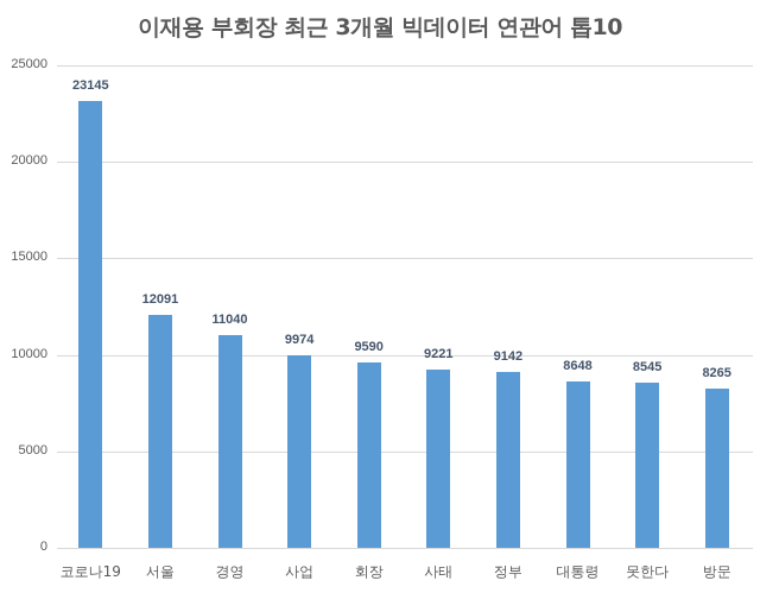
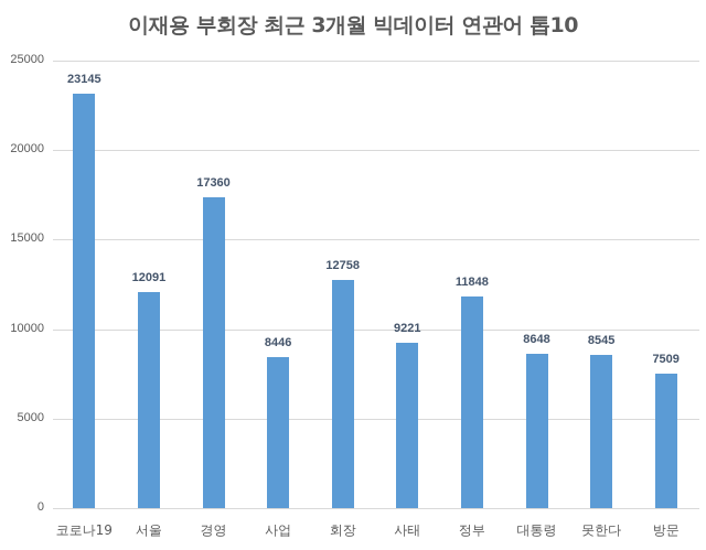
경영: 11040 -> 17360
사업: 9974 -> 8446
회장: 9590 -> 12758
정부: 9142 -> 11848
방문: 8265 -> 7509
